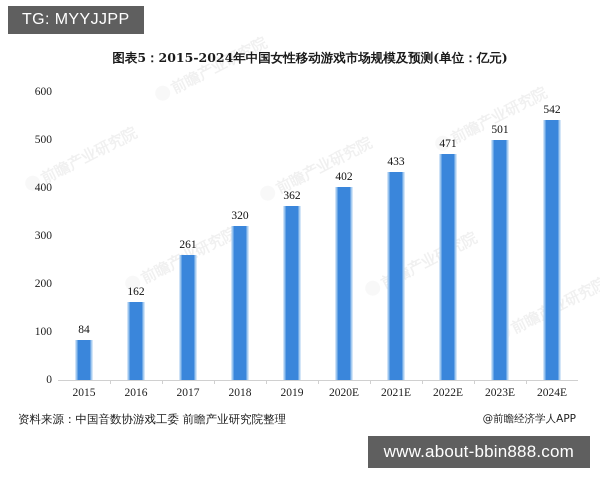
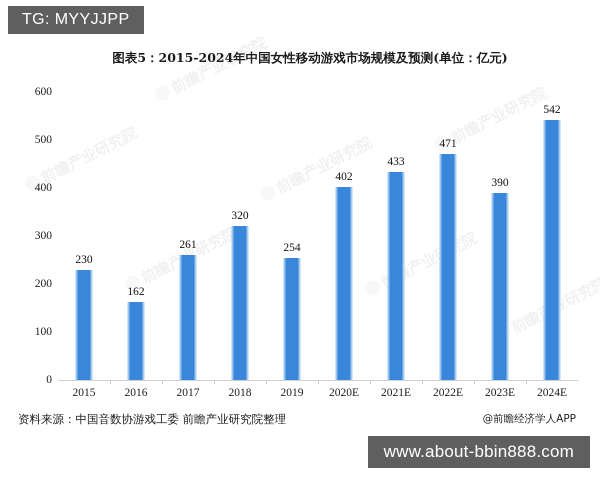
2015: 84 -> 230
2019: 362 -> 254
2023E: 501 -> 390
